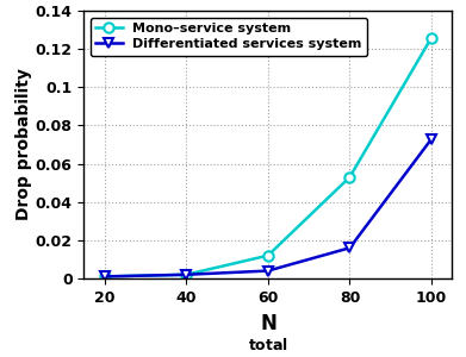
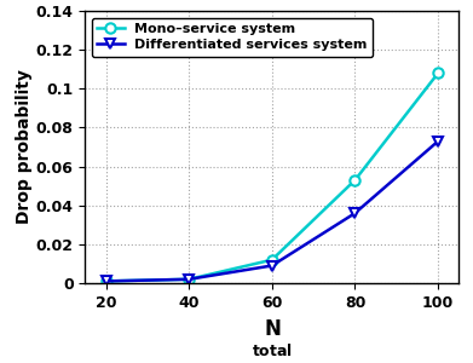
Differentiated services system/60: 0.004 -> 0.009
Differentiated services system/80: 0.016 -> 0.036
Mono–service system/100: 0.126 -> 0.108
